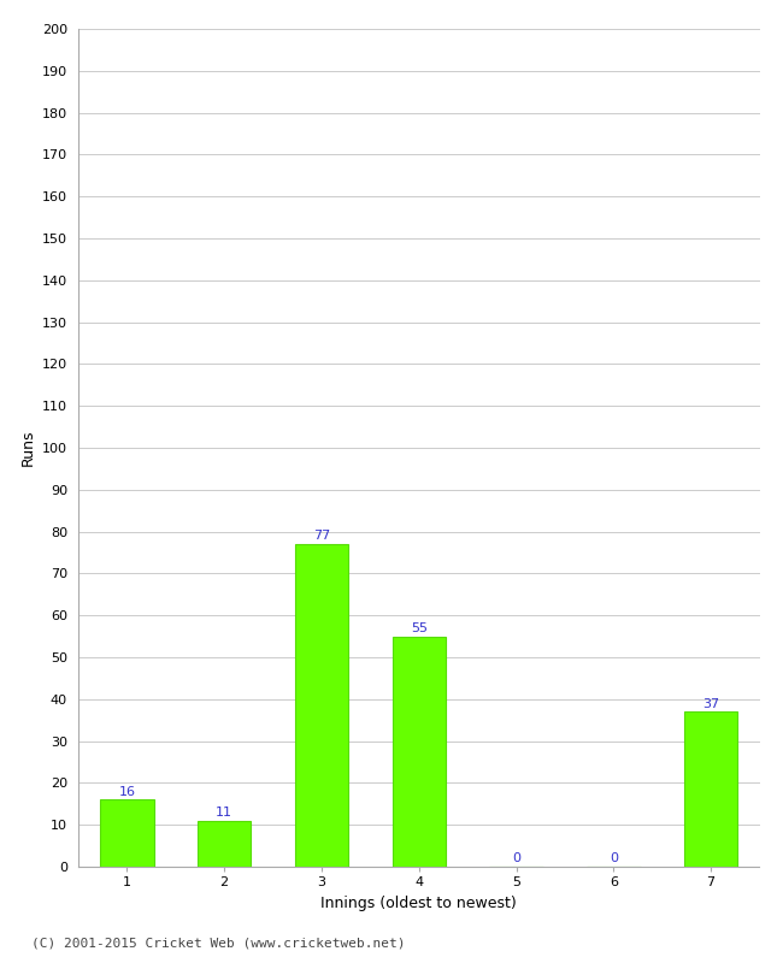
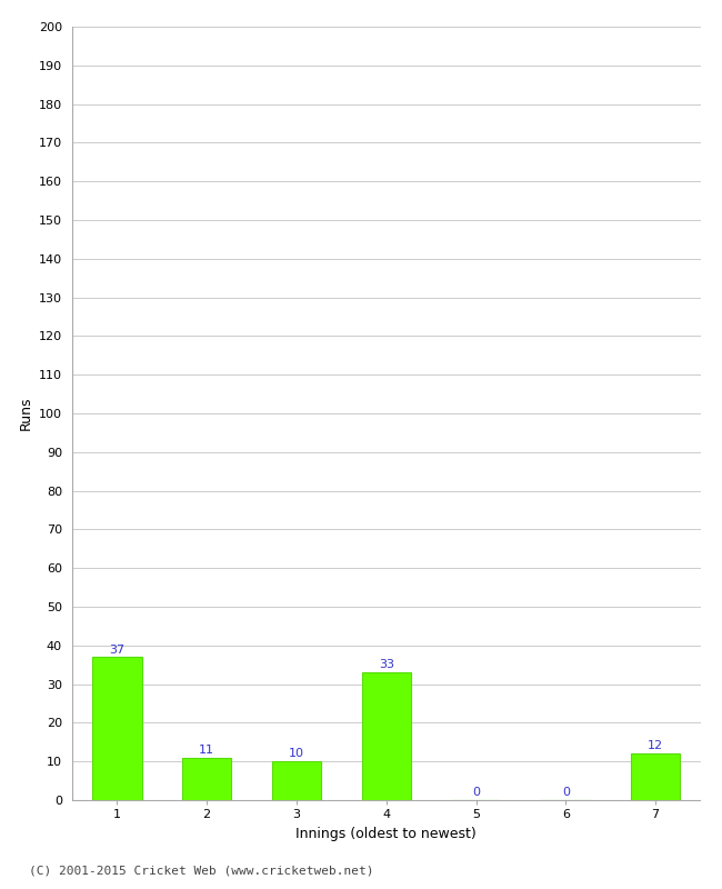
1: 16 -> 37
3: 77 -> 10
4: 55 -> 33
7: 37 -> 12
